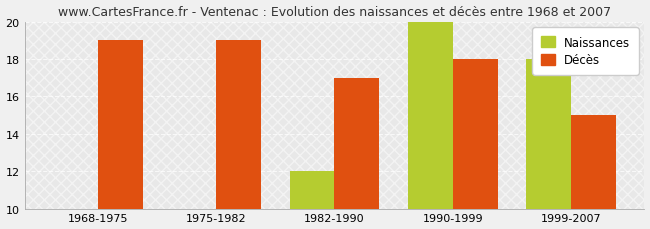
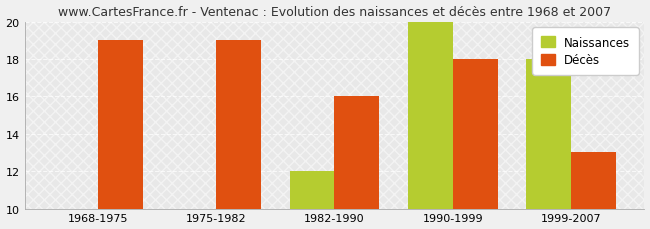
Décès/1982-1990: 17 -> 16
Décès/1999-2007: 15 -> 13
